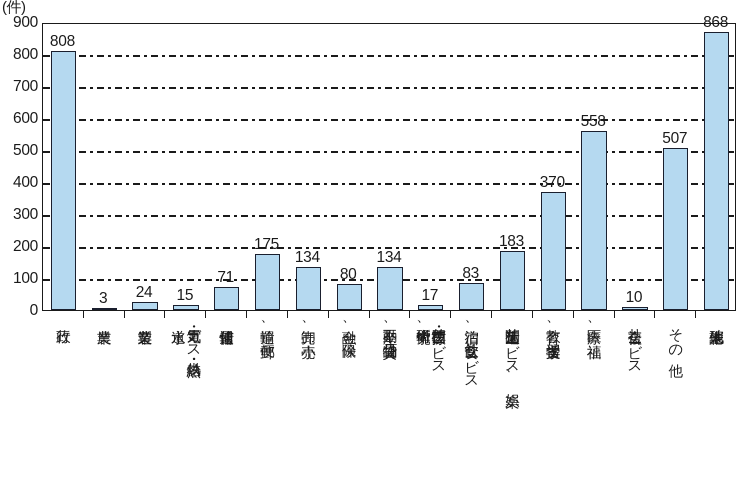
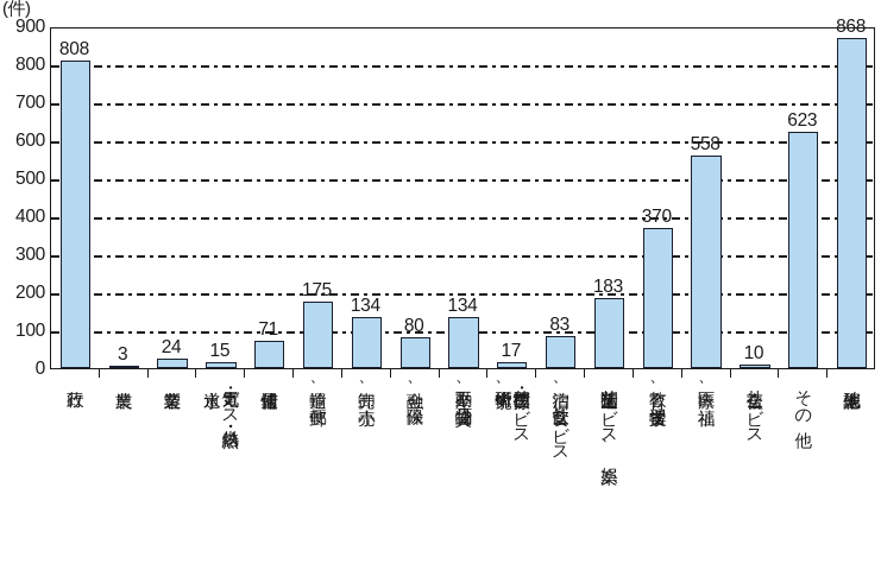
その他: 507 -> 623
